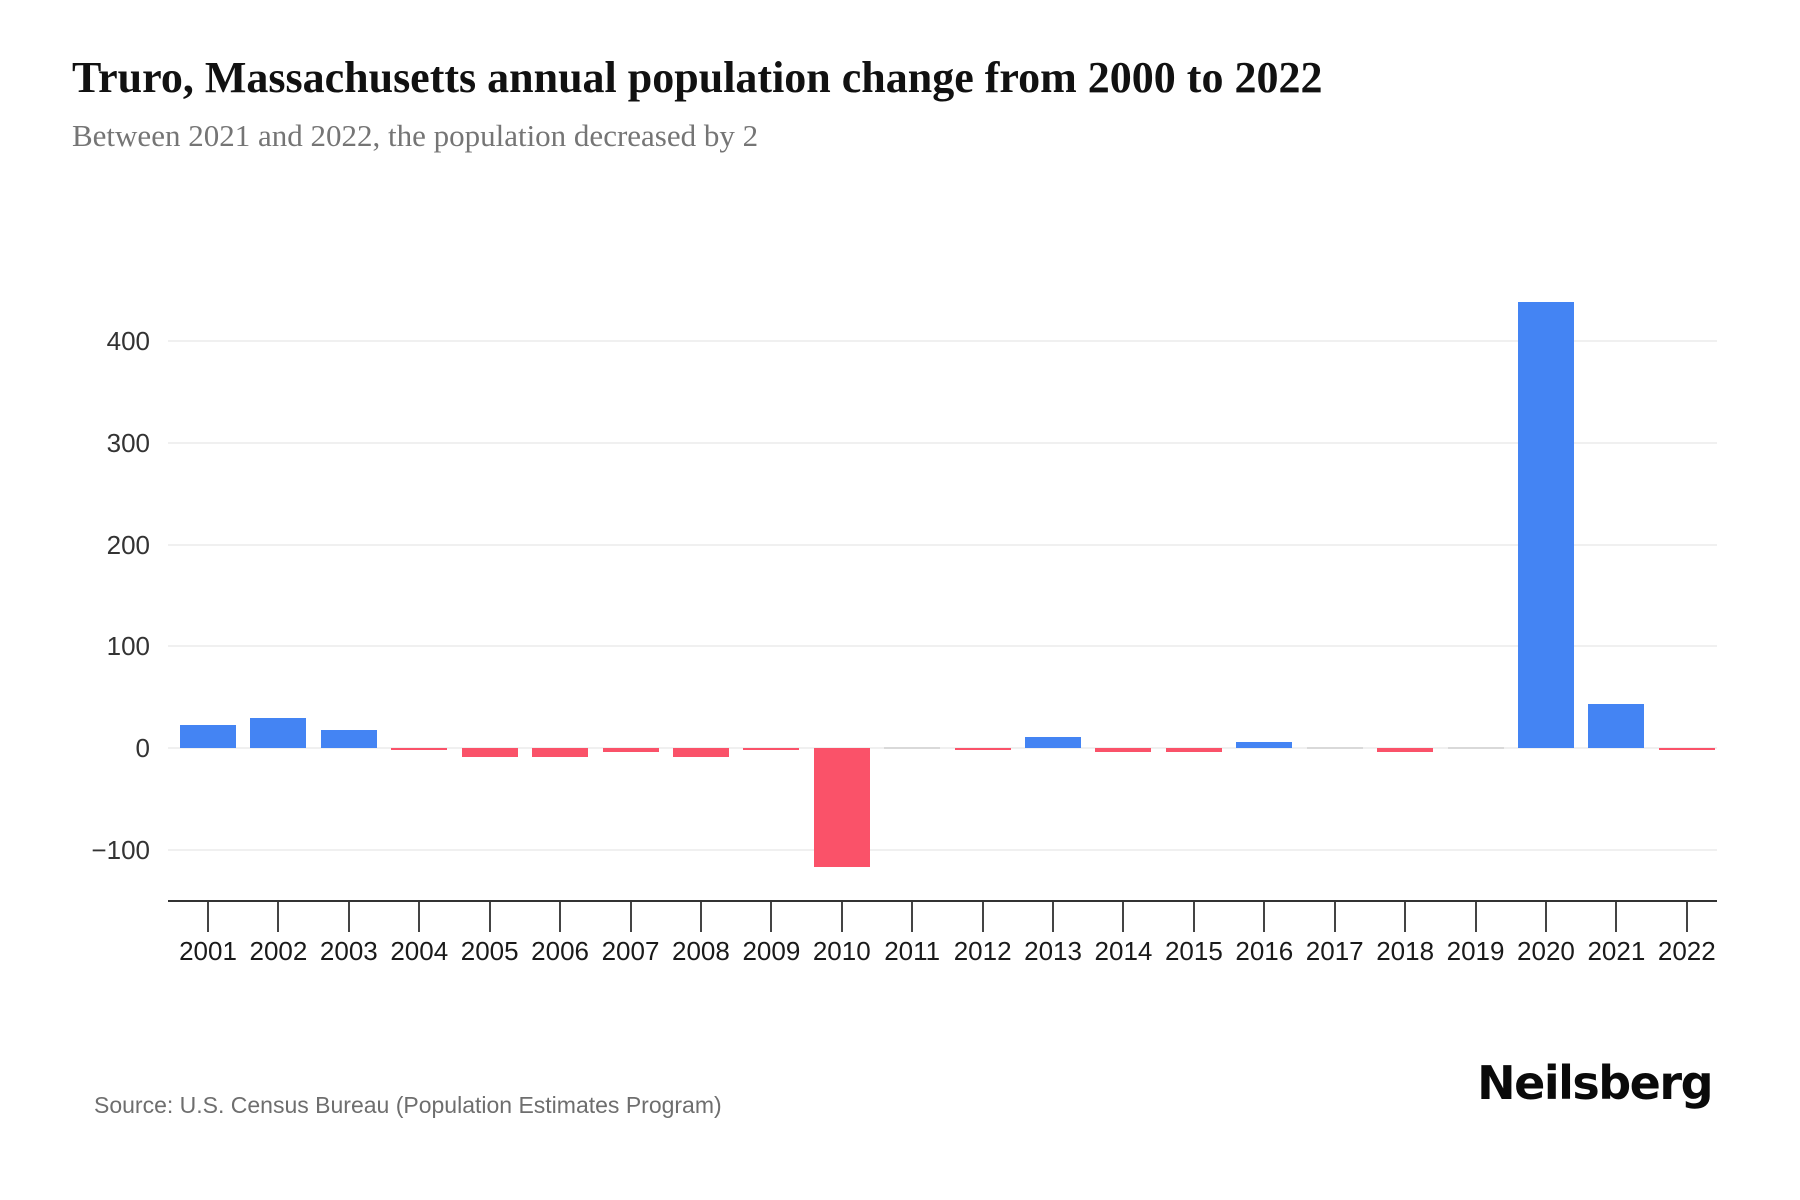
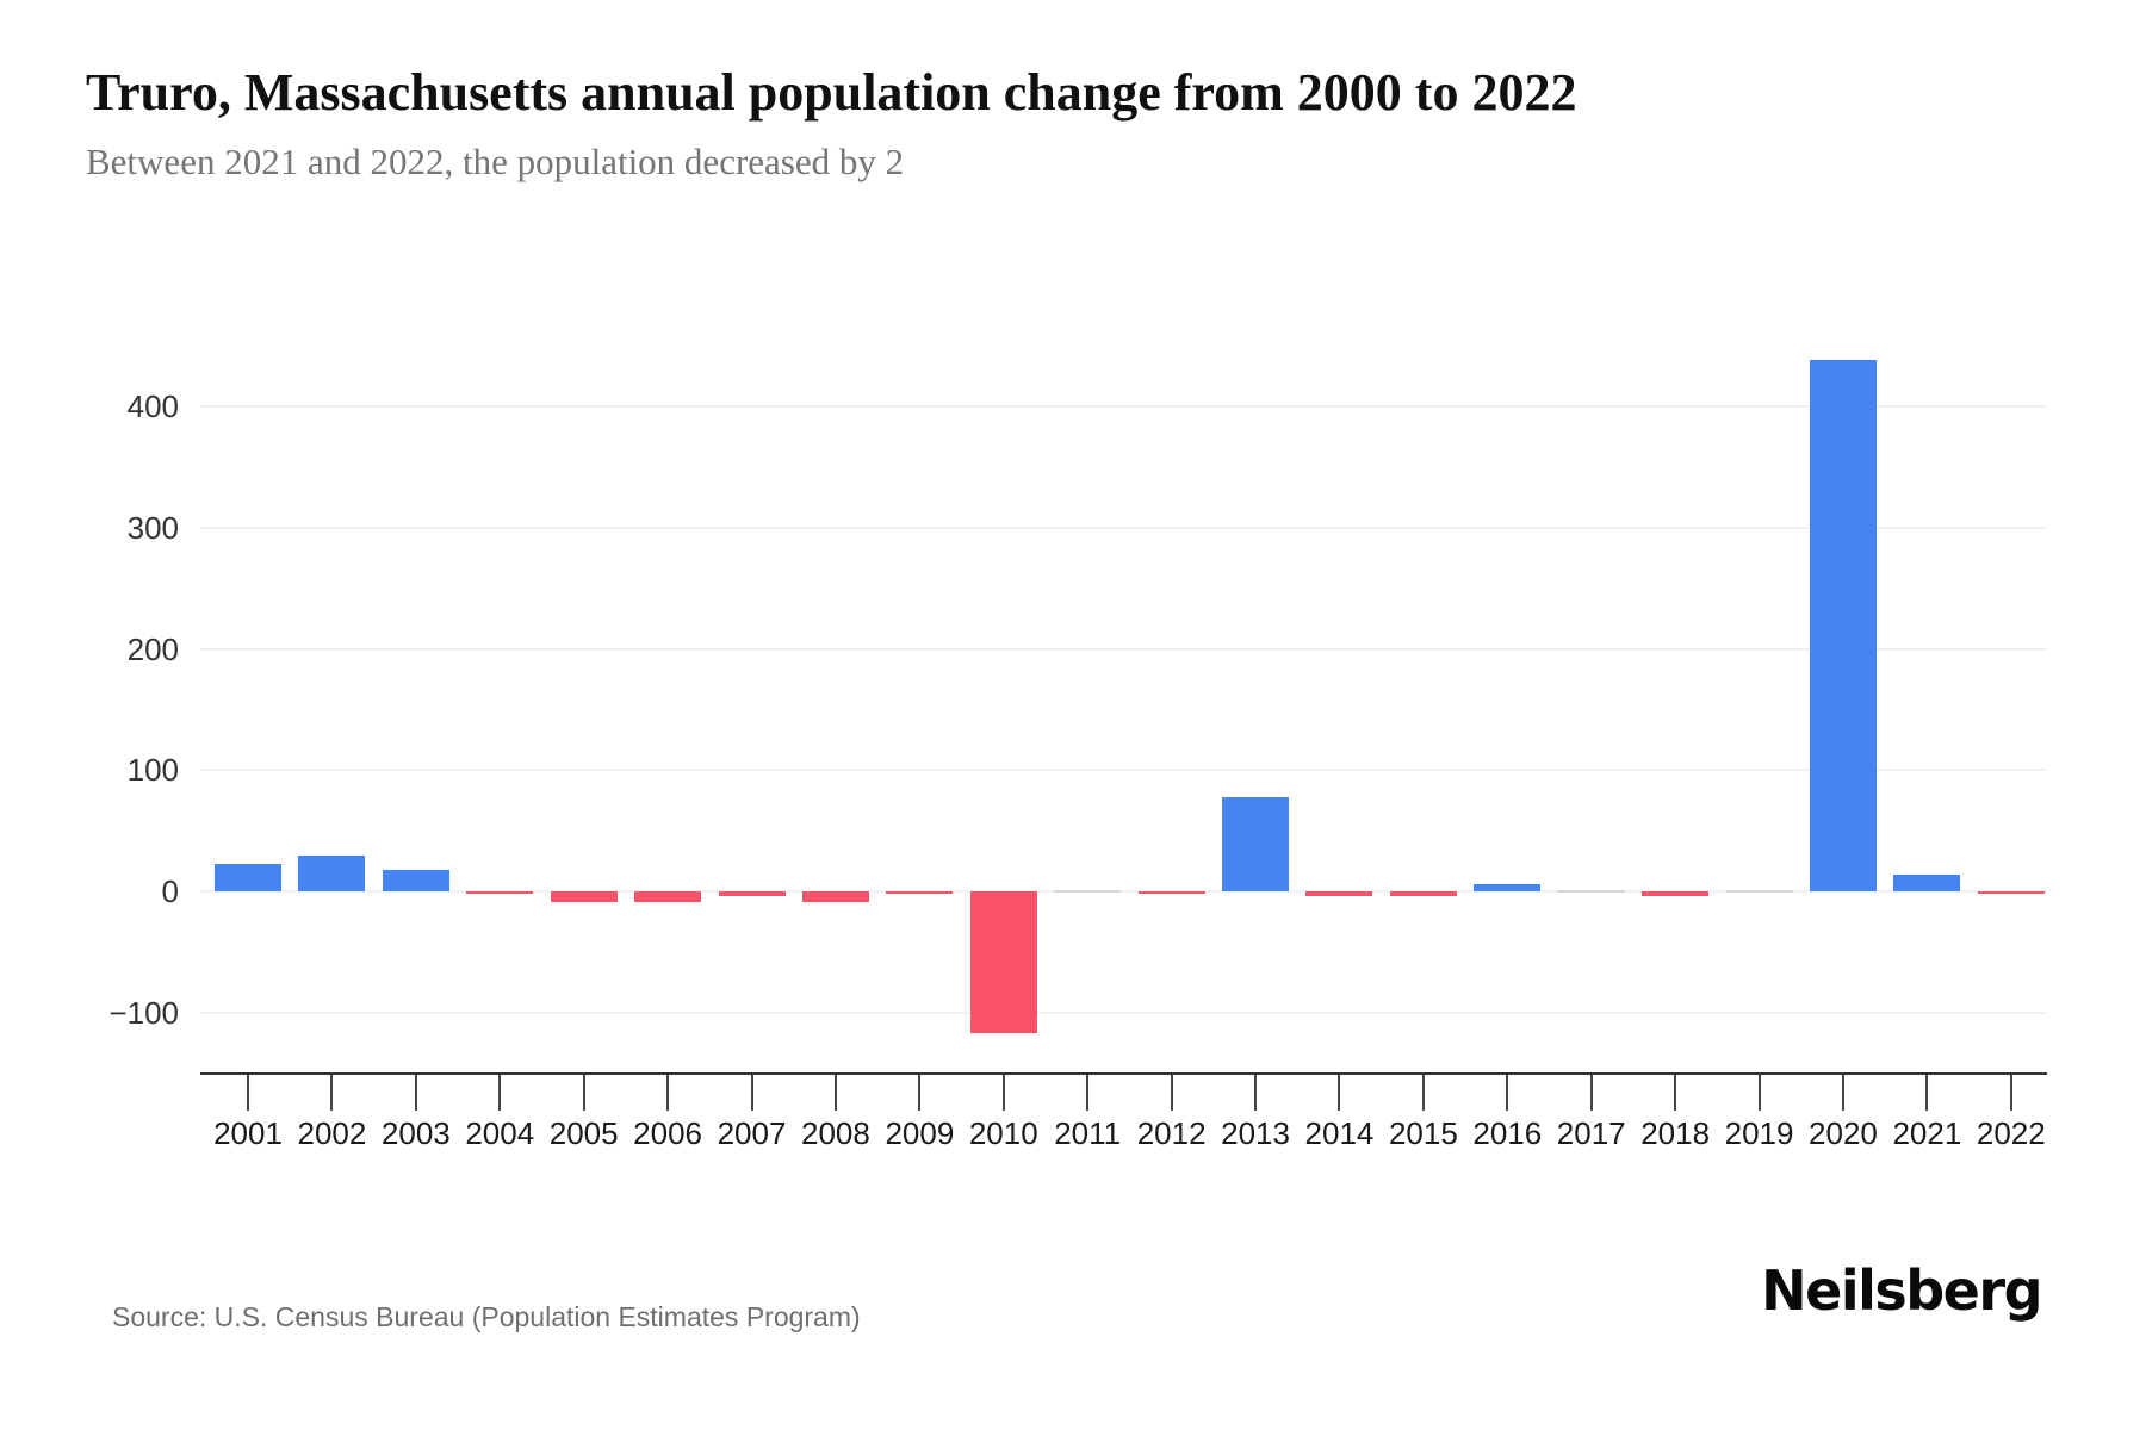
2013: 11 -> 78
2021: 43 -> 14
